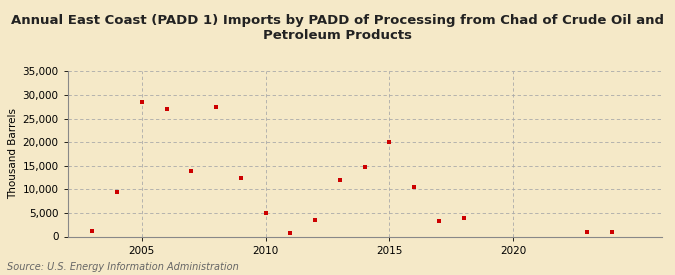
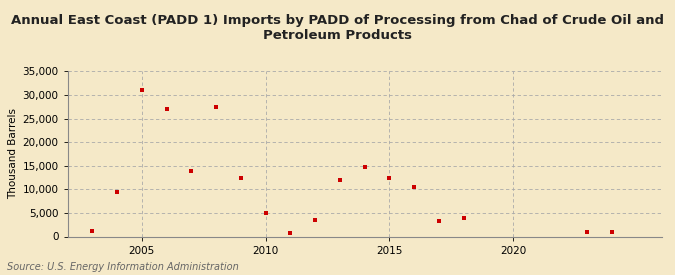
2005: 28,500 -> 31,000
2015: 20,000 -> 12,500
